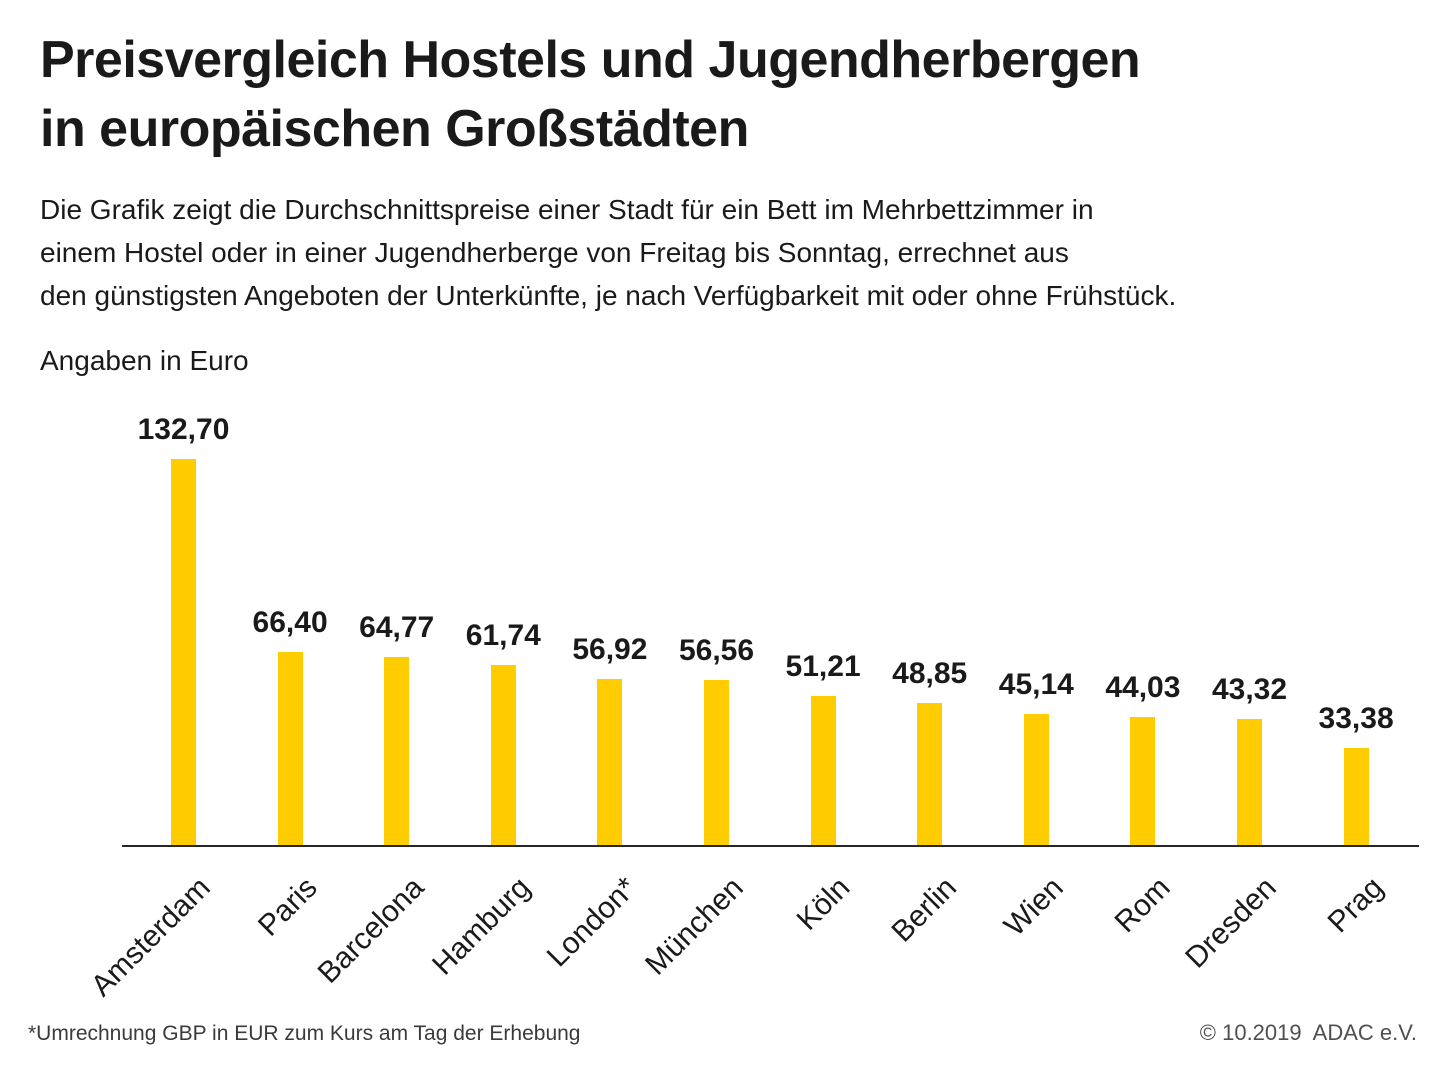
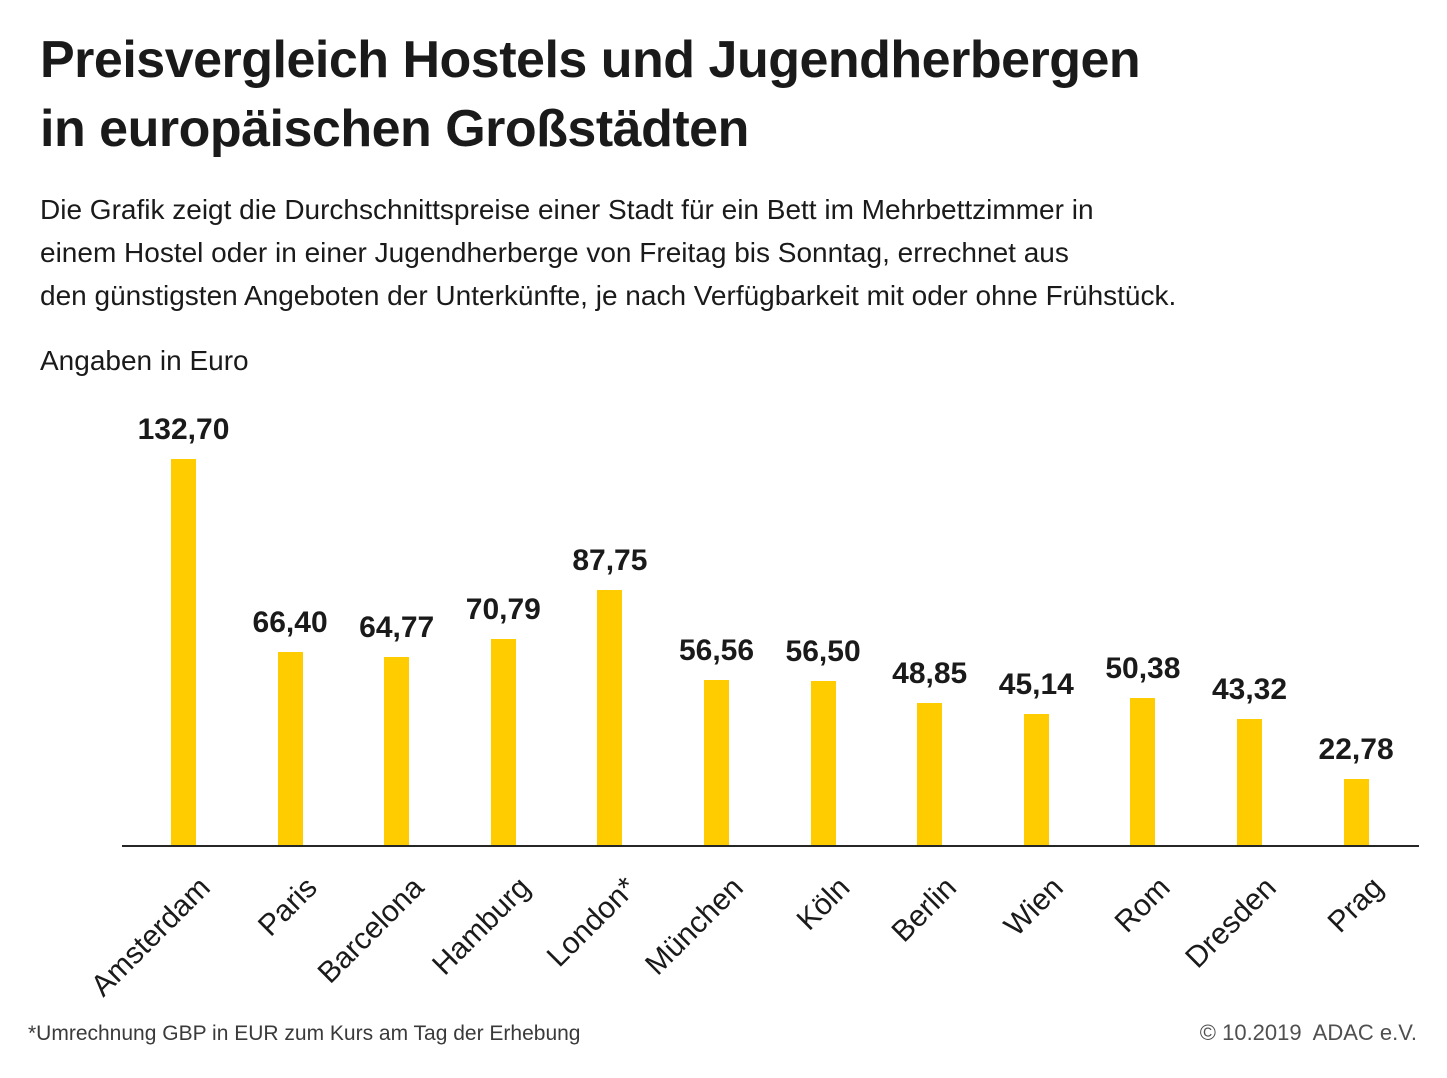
Hamburg: 61,74 -> 70,79
London*: 56,92 -> 87,75
Köln: 51,21 -> 56,50
Rom: 44,03 -> 50,38
Prag: 33,38 -> 22,78
